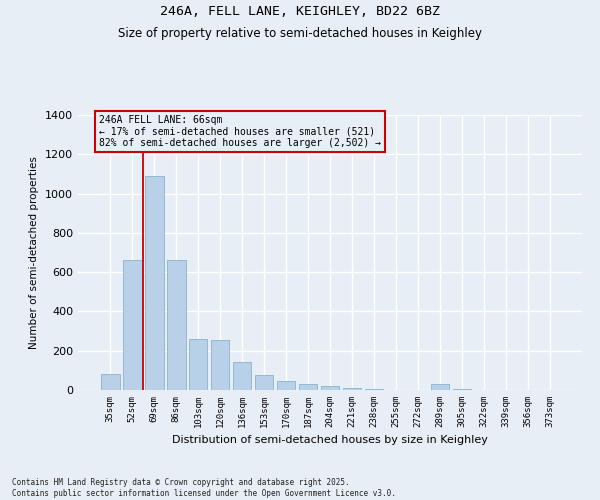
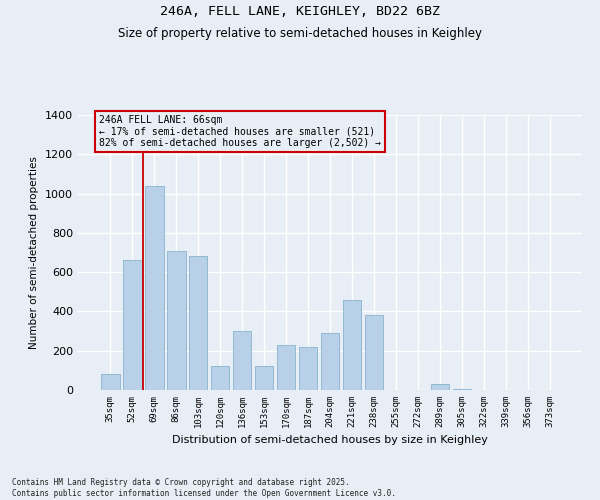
69sqm: 1090 -> 1040
86sqm: 660 -> 710
103sqm: 260 -> 680
120sqm: 260 -> 120
136sqm: 140 -> 300
153sqm: 80 -> 120
170sqm: 40 -> 230
187sqm: 30 -> 220
204sqm: 20 -> 290
221sqm: 10 -> 460
238sqm: 0 -> 380
